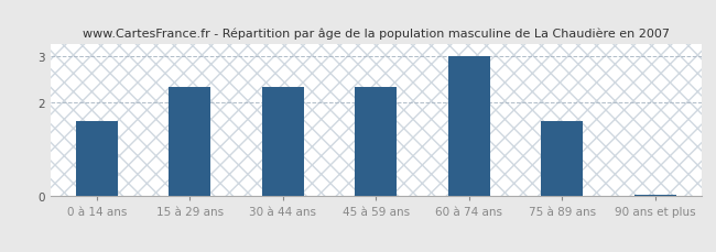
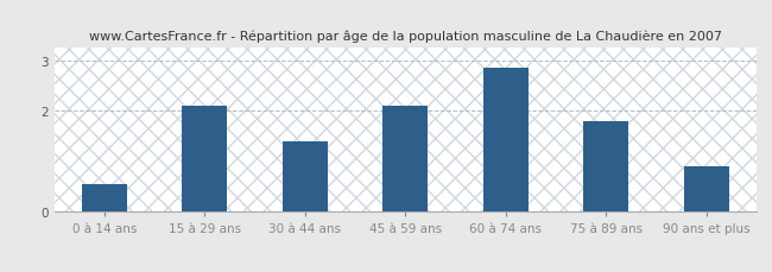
0 à 14 ans: 1.60 -> 0.55
15 à 29 ans: 2.35 -> 2.10
30 à 44 ans: 2.35 -> 1.40
45 à 59 ans: 2.35 -> 2.10
60 à 74 ans: 3.00 -> 2.85
75 à 89 ans: 1.60 -> 1.80
90 ans et plus: 0.04 -> 0.90
